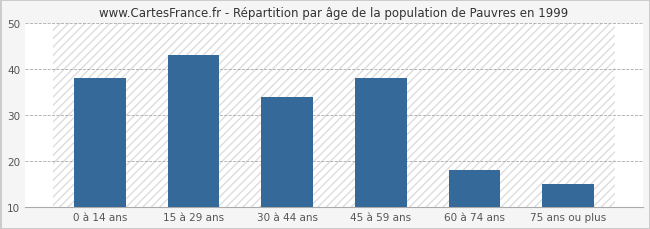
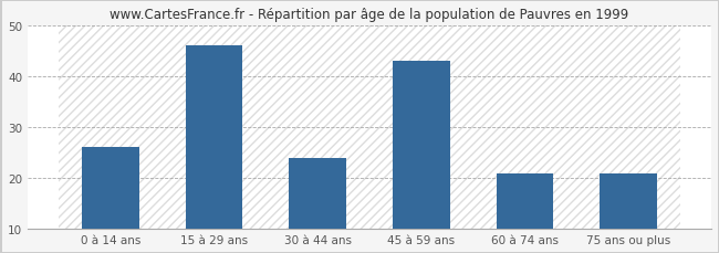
0 à 14 ans: 38 -> 26
15 à 29 ans: 43 -> 46
30 à 44 ans: 34 -> 24
45 à 59 ans: 38 -> 43
60 à 74 ans: 18 -> 21
75 ans ou plus: 15 -> 21
